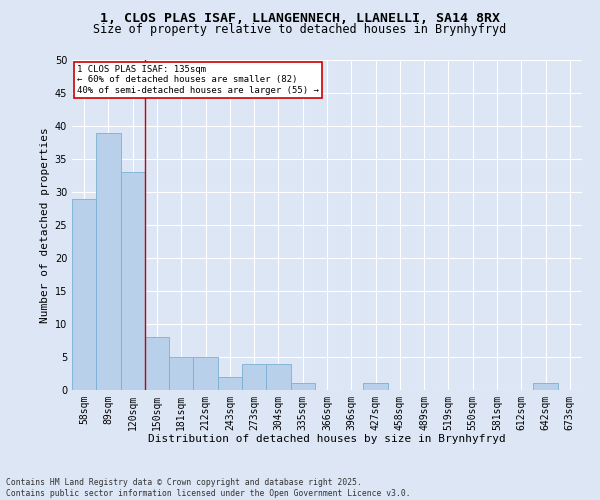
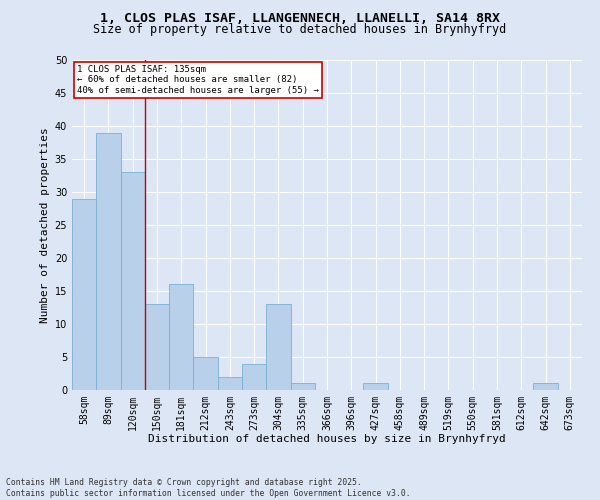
150sqm: 8 -> 13
181sqm: 5 -> 16
304sqm: 4 -> 13
